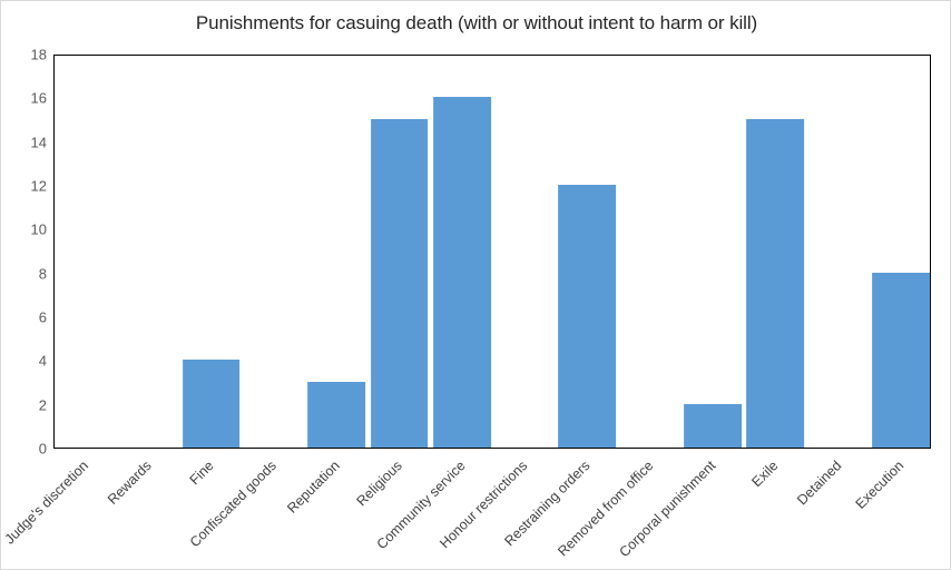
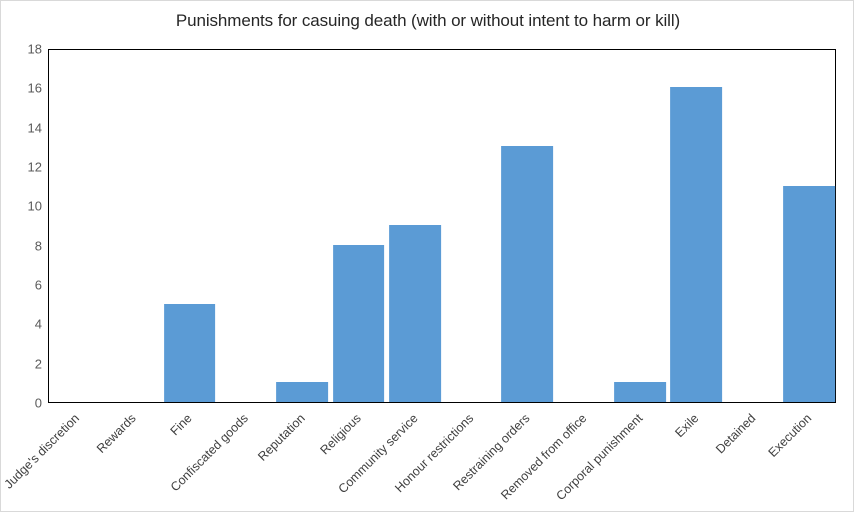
Fine: 4 -> 5
Reputation: 3 -> 1
Religious: 15 -> 8
Community service: 16 -> 9
Restraining orders: 12 -> 13
Corporal punishment: 2 -> 1
Exile: 15 -> 16
Execution: 8 -> 11
